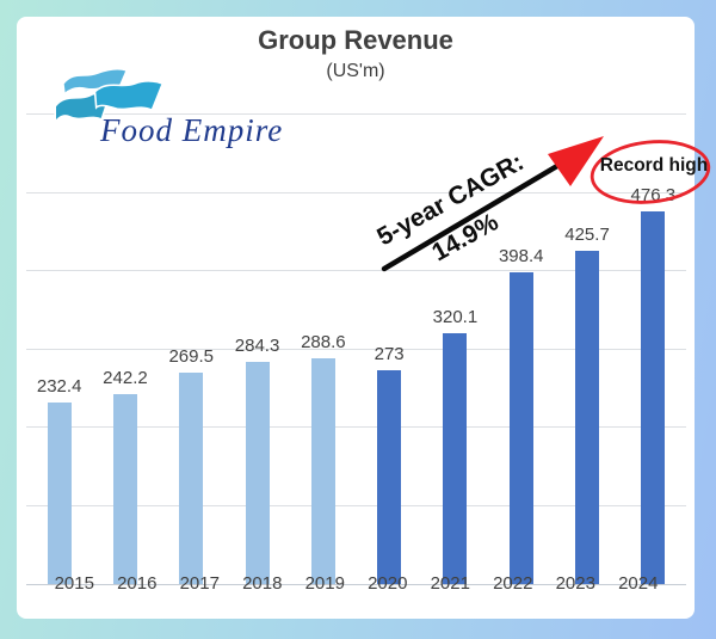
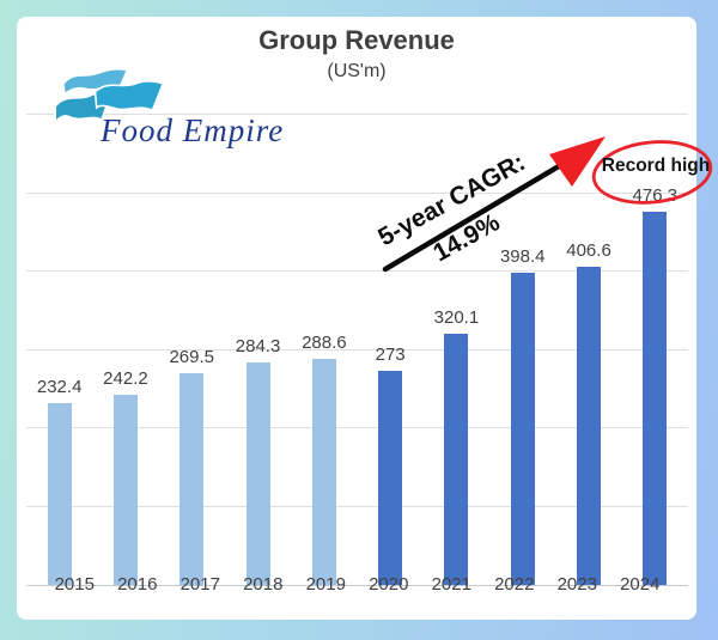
2023: 425.7 -> 406.6
